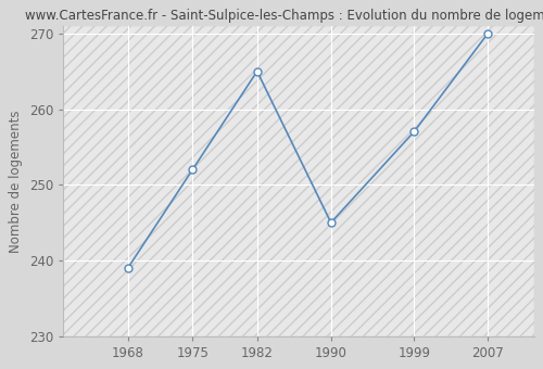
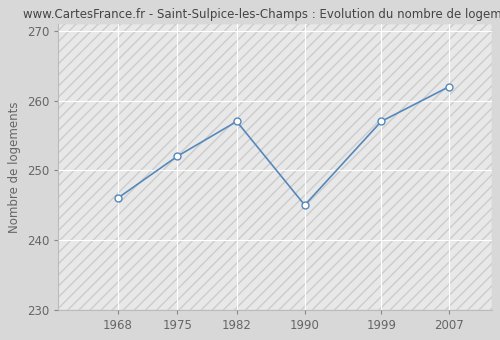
1968: 239 -> 246
1982: 265 -> 257
2007: 270 -> 262
